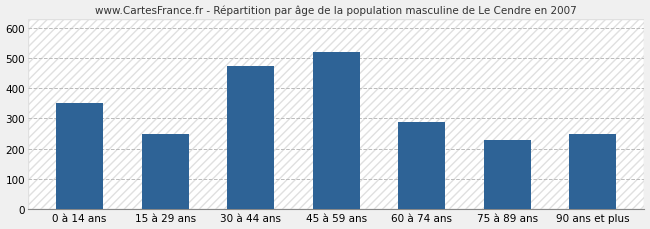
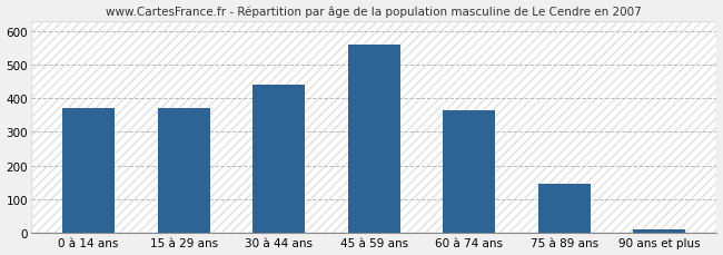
0 à 14 ans: 350 -> 370
15 à 29 ans: 250 -> 370
30 à 44 ans: 475 -> 440
45 à 59 ans: 520 -> 560
60 à 74 ans: 290 -> 365
75 à 89 ans: 230 -> 145
90 ans et plus: 250 -> 10
